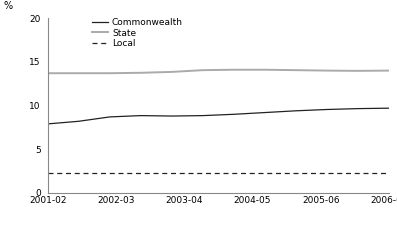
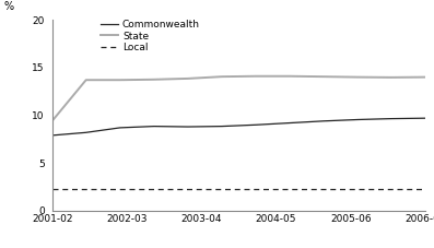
State/2001-02: 13.7 -> 9.4
